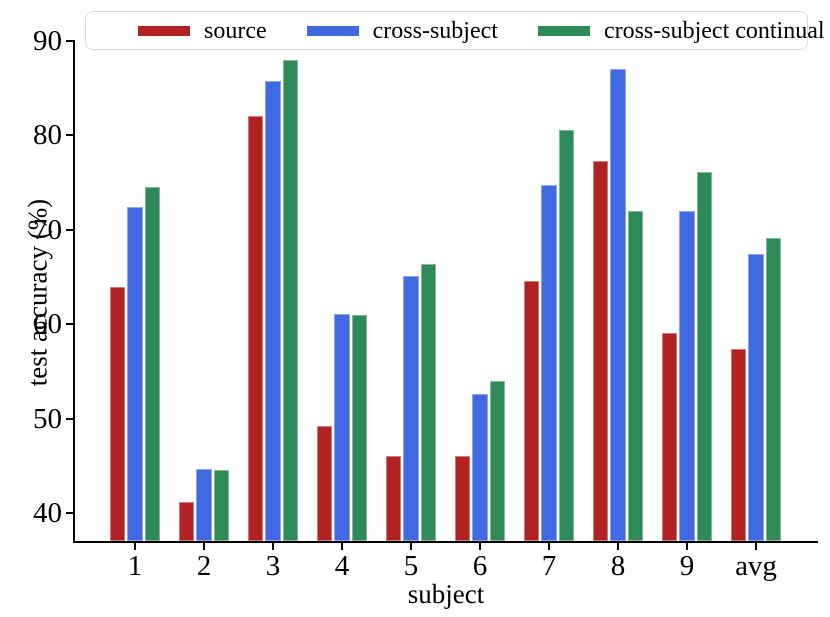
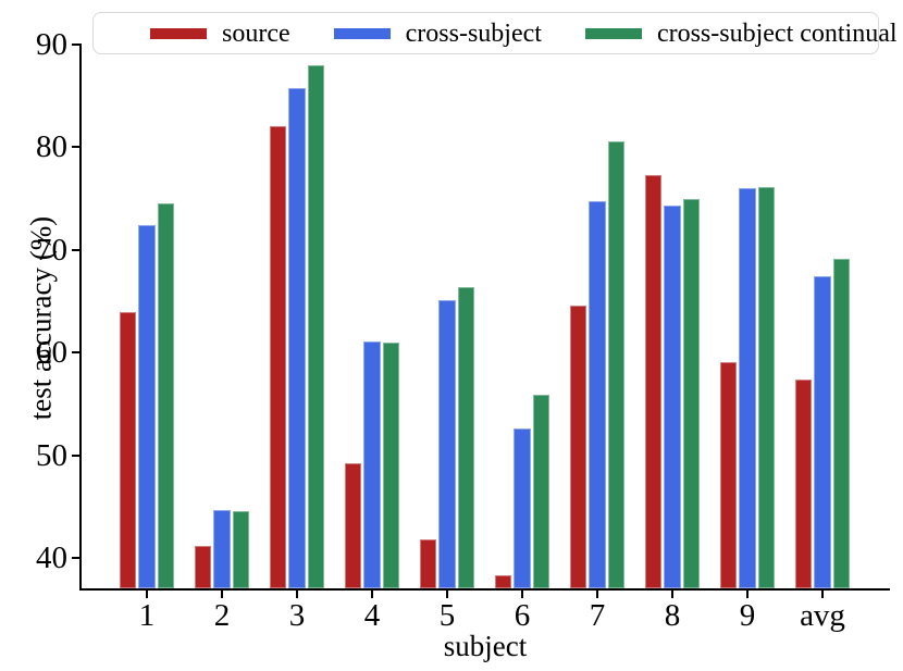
source/5: 46 -> 42
source/6: 46 -> 38
cross-subject continual/6: 54 -> 56
cross-subject/8: 87 -> 74
cross-subject continual/8: 72 -> 75
cross-subject/9: 72 -> 76
